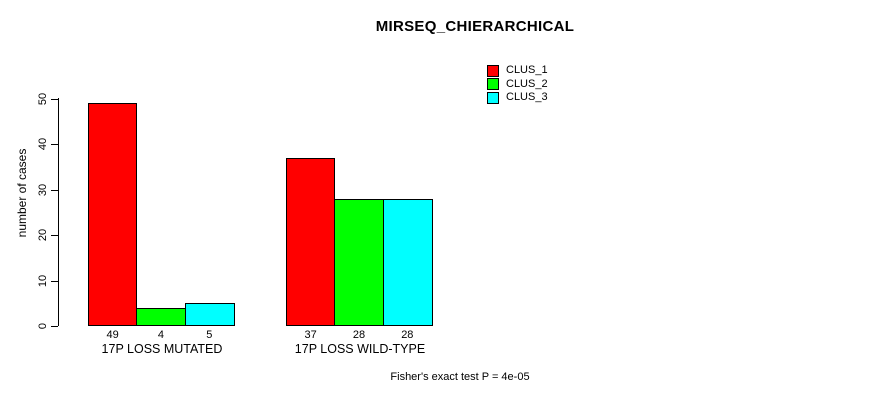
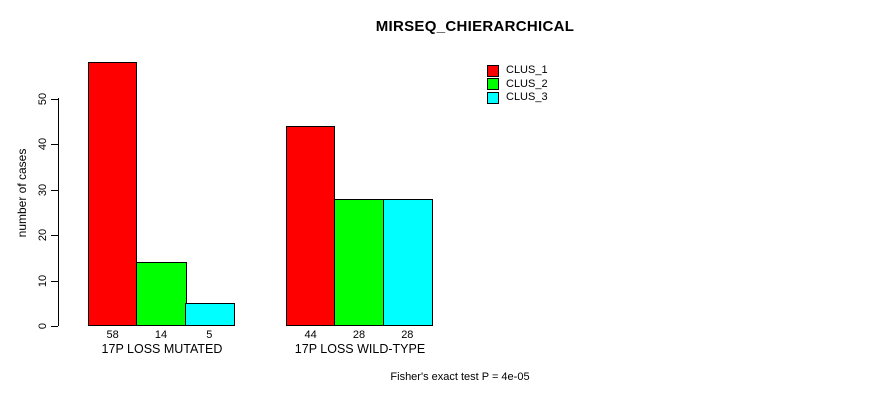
CLUS_1/17P LOSS MUTATED: 49 -> 58
CLUS_2/17P LOSS MUTATED: 4 -> 14
CLUS_1/17P LOSS WILD-TYPE: 37 -> 44
